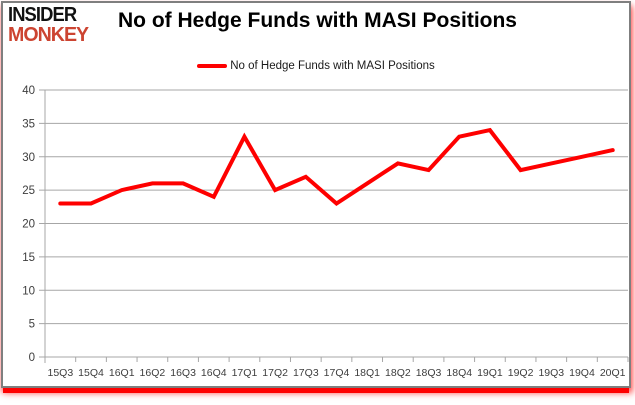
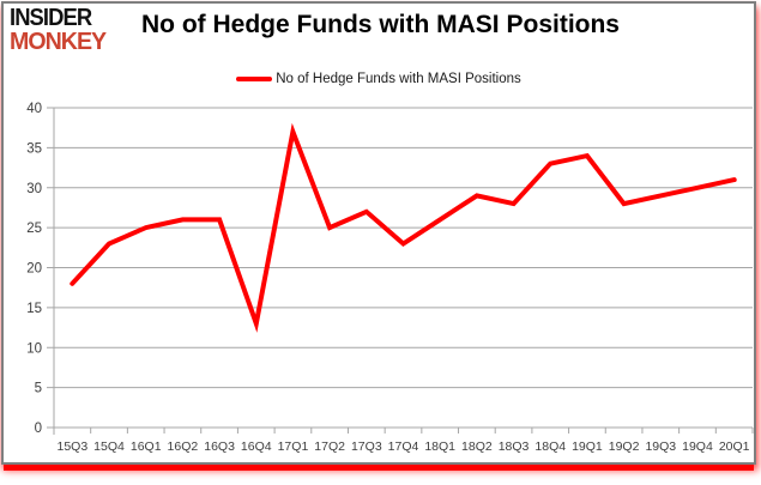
15Q3: 23 -> 18
16Q4: 24 -> 13
17Q1: 33 -> 37
